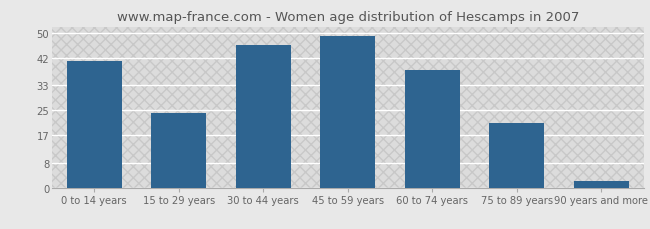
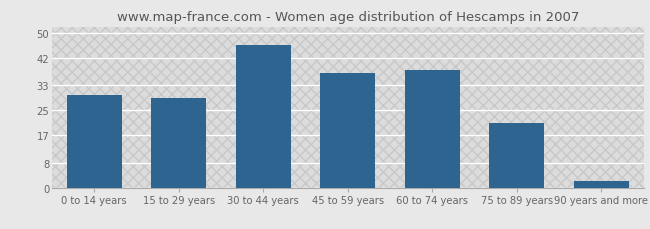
0 to 14 years: 41 -> 30
15 to 29 years: 24 -> 29
45 to 59 years: 49 -> 37
